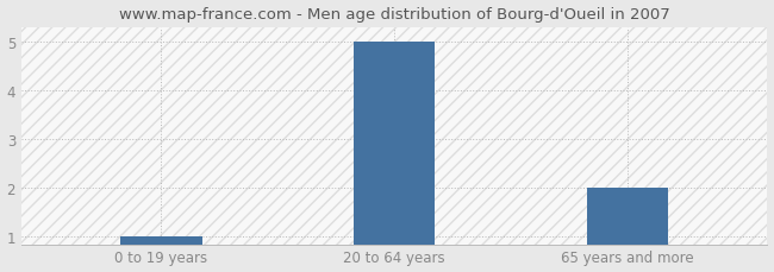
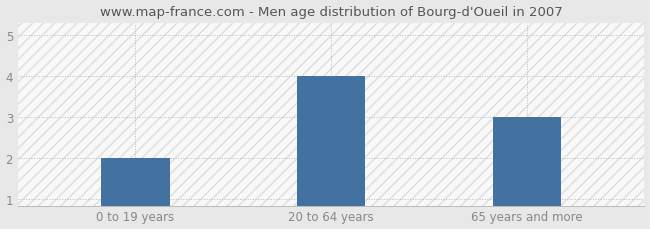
0 to 19 years: 1 -> 2
20 to 64 years: 5 -> 4
65 years and more: 2 -> 3
